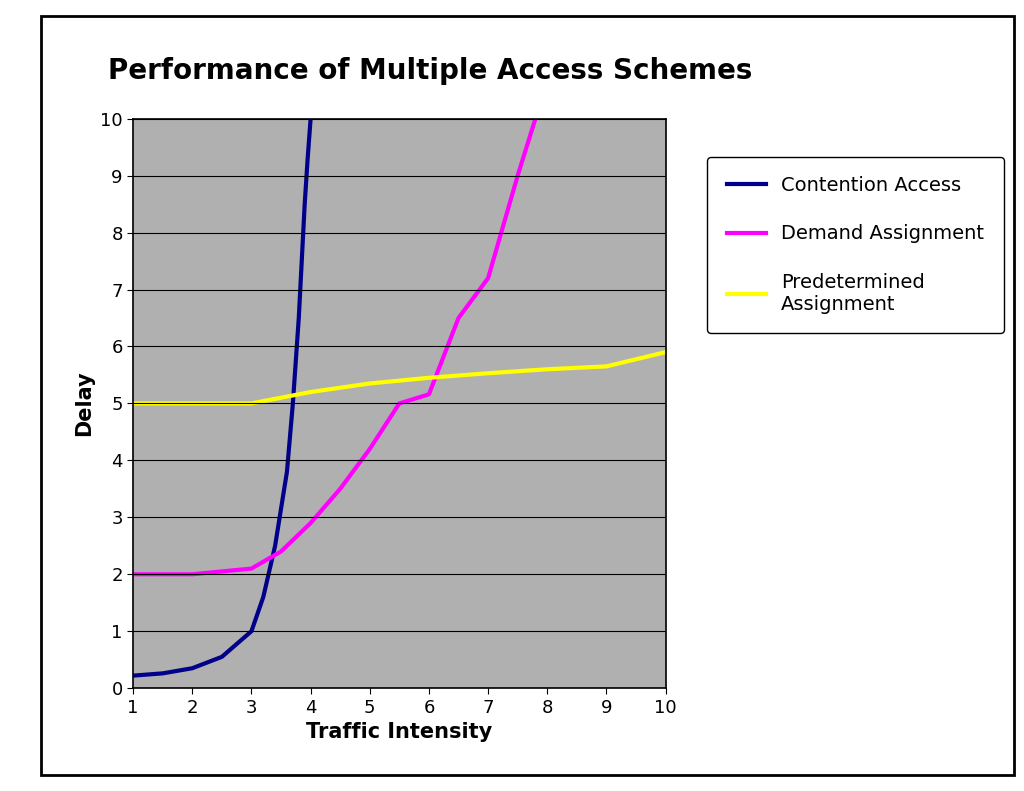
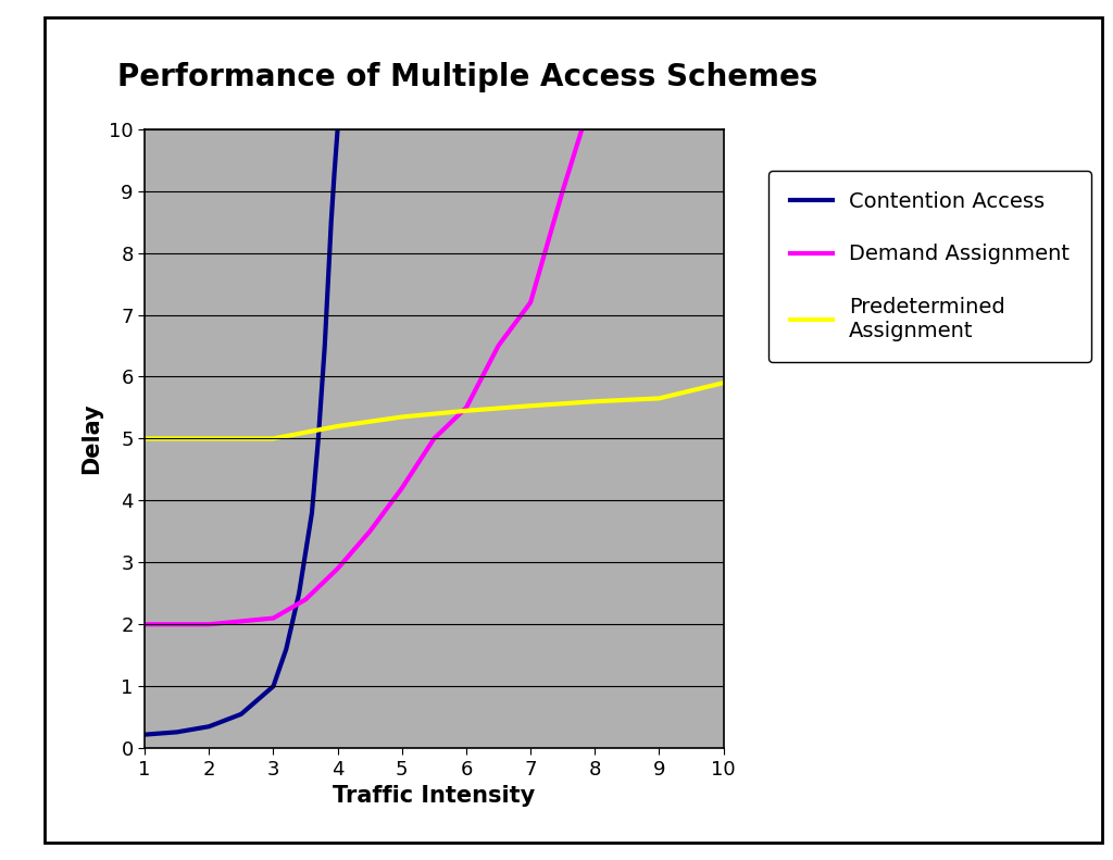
Demand Assignment/6: 5.16 -> 5.50
